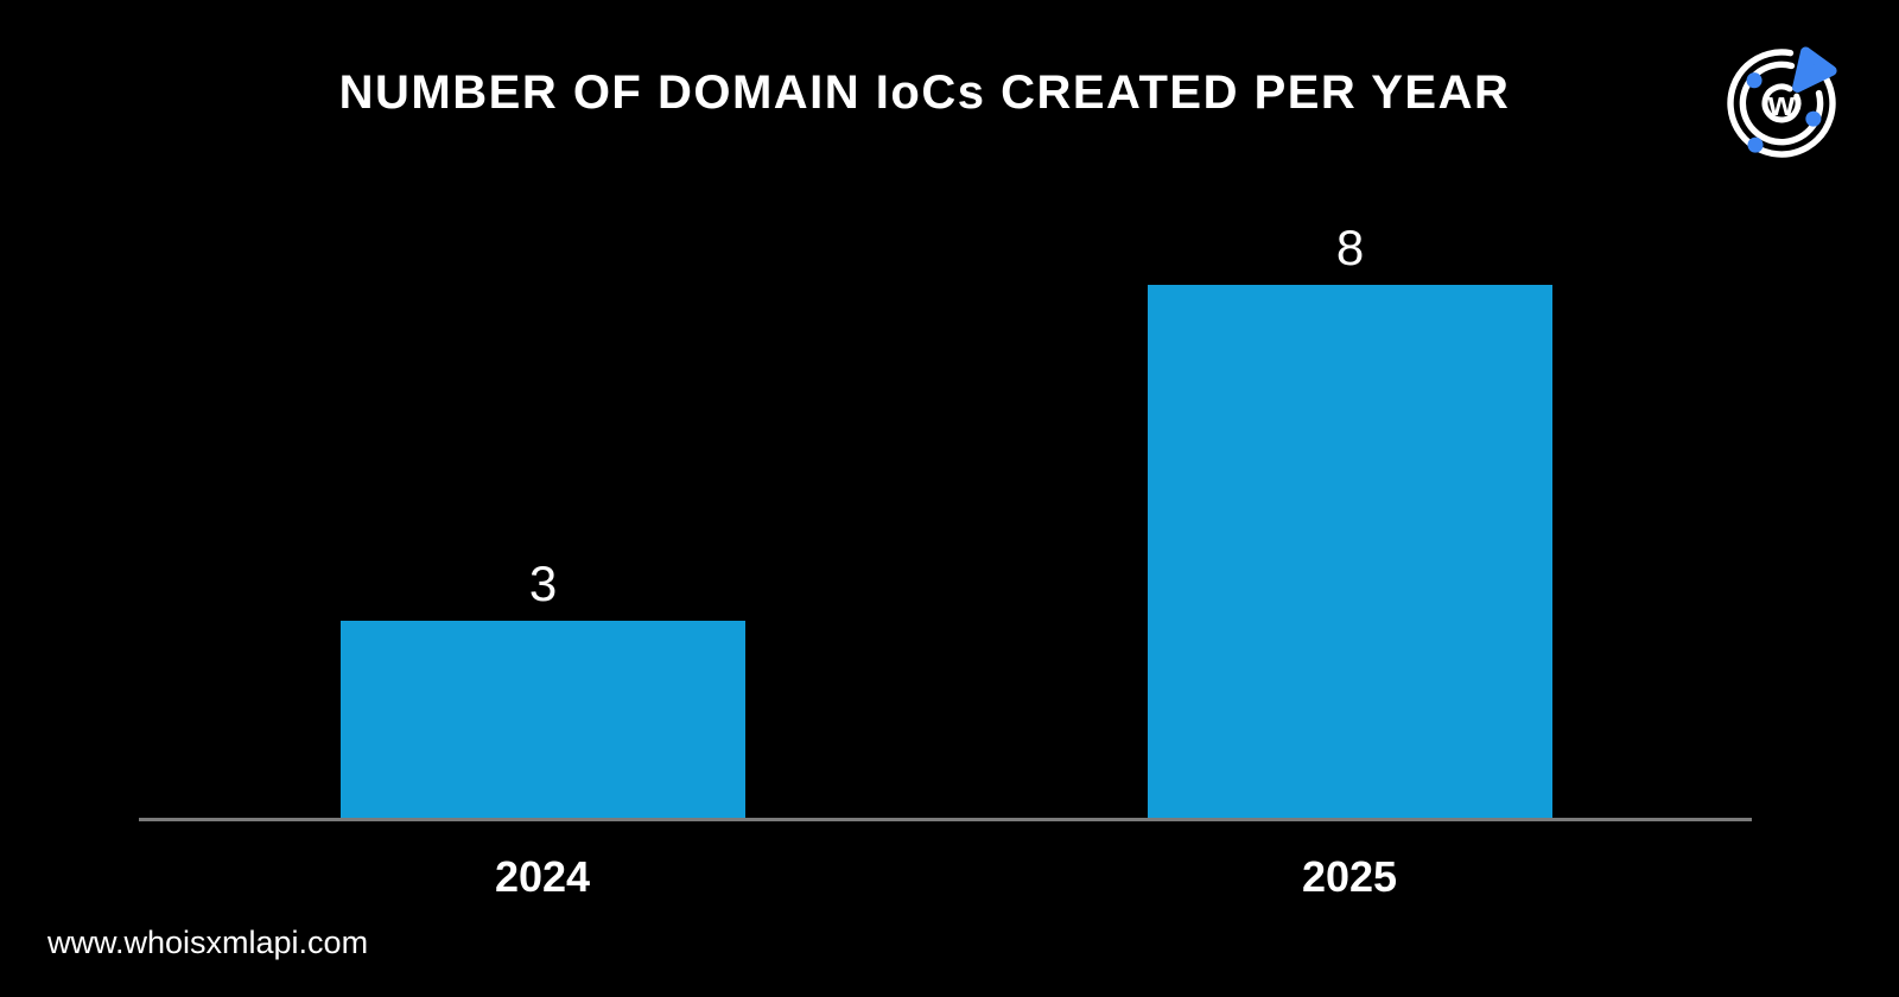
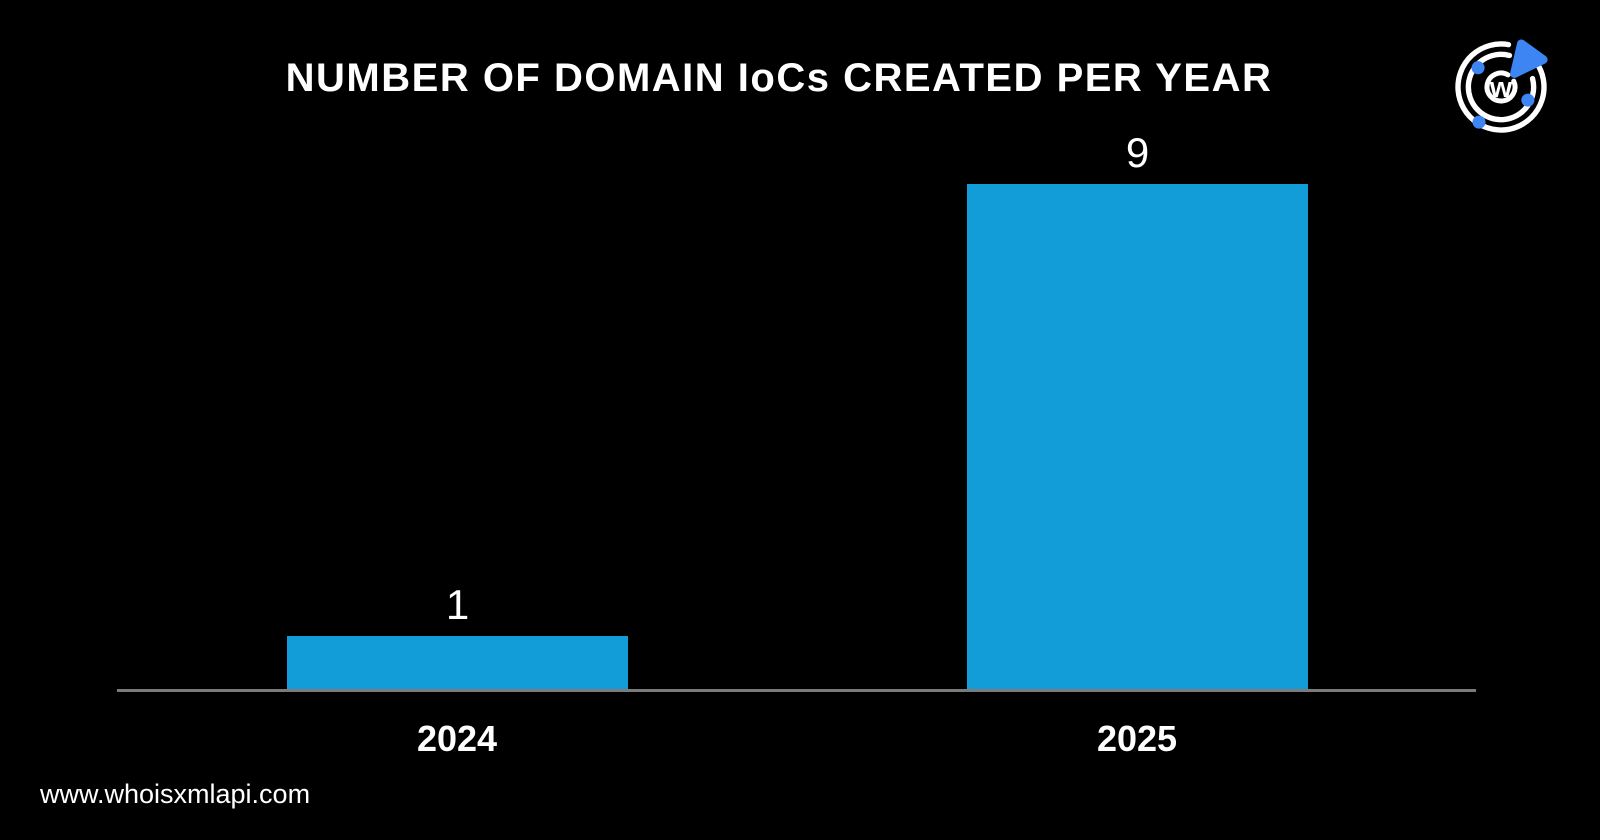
2024: 3 -> 1
2025: 8 -> 9
